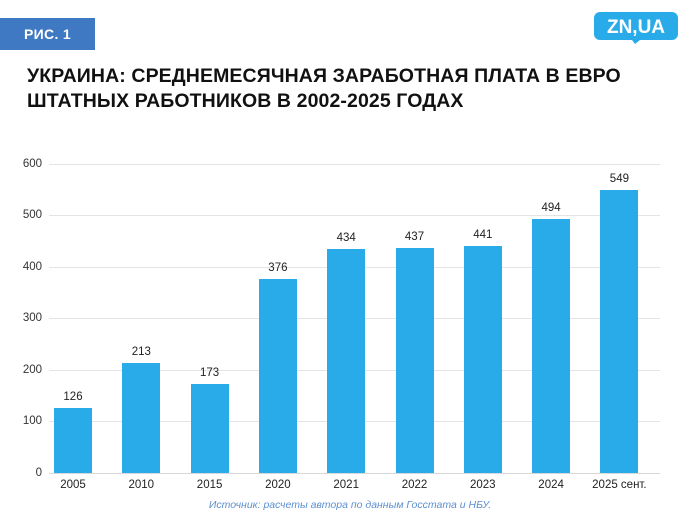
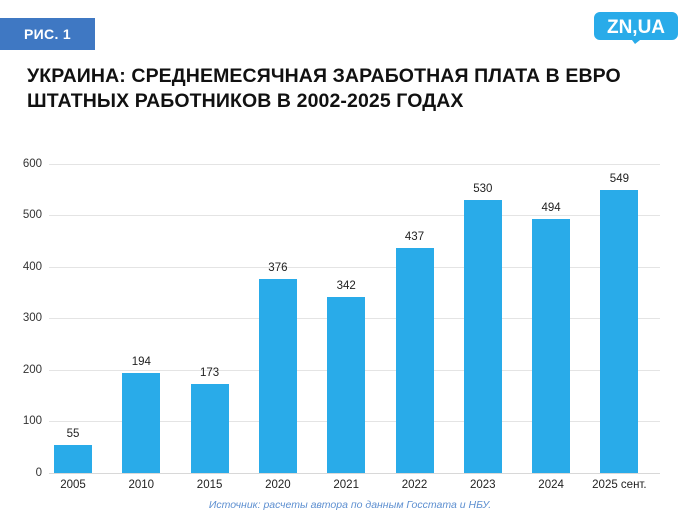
2005: 126 -> 55
2010: 213 -> 194
2021: 434 -> 342
2023: 441 -> 530
